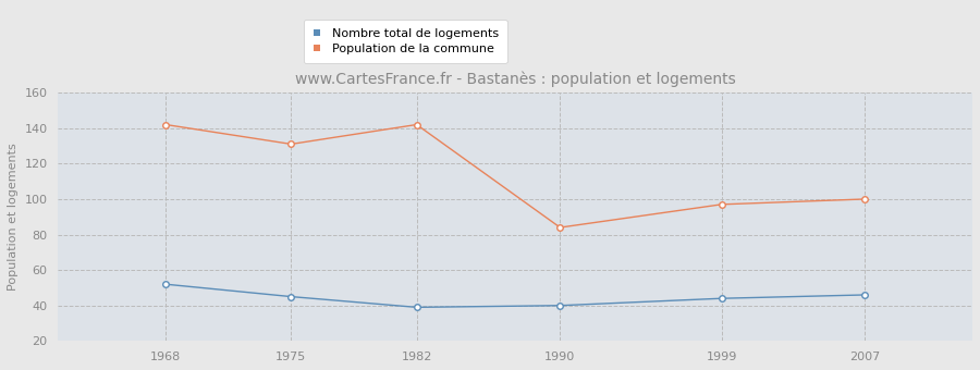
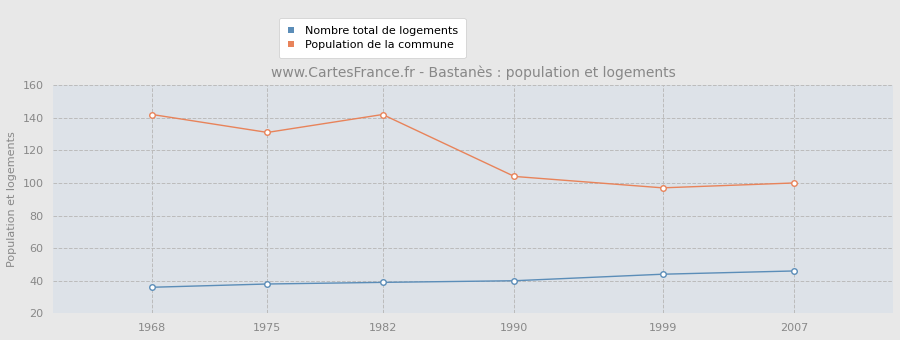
Nombre total de logements/1968: 52 -> 36
Nombre total de logements/1975: 45 -> 38
Population de la commune/1990: 84 -> 104
